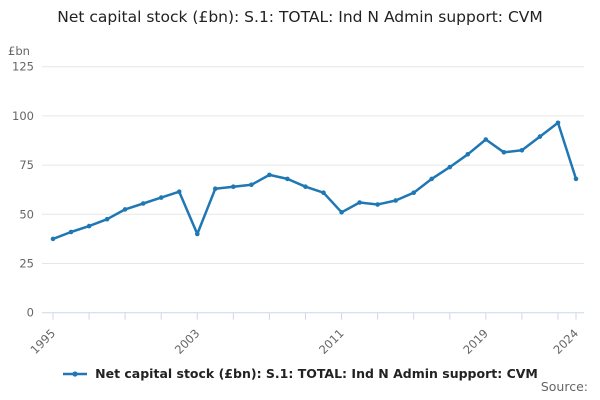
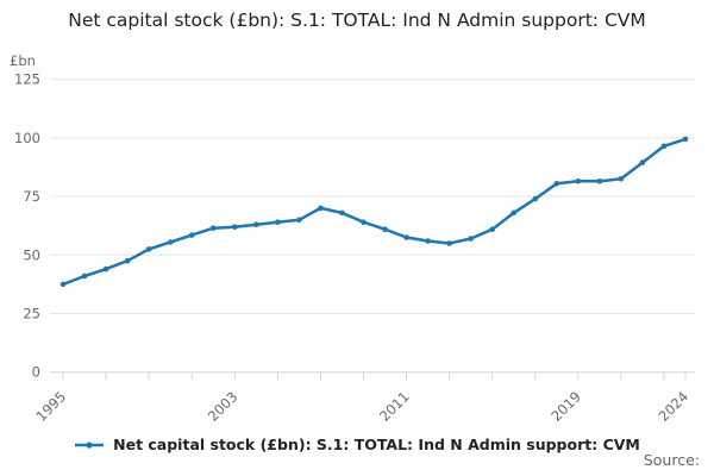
2003: 40 -> 62
2011: 51 -> 58
2019: 88 -> 82
2024: 68 -> 100
